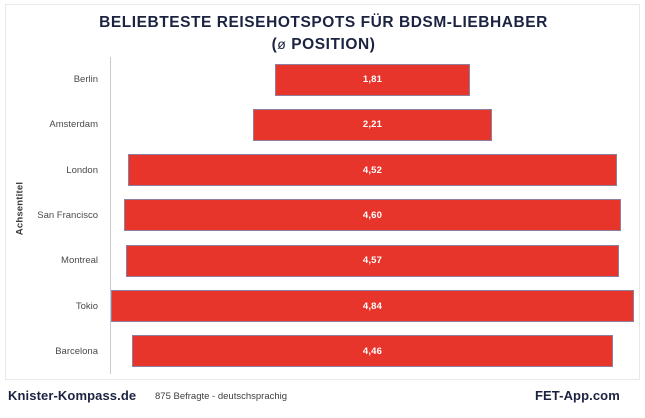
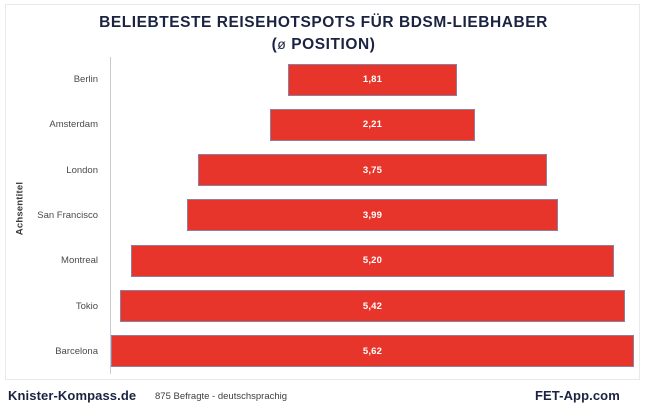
London: 4,52 -> 3,75
San Francisco: 4,60 -> 3,99
Montreal: 4,57 -> 5,20
Tokio: 4,84 -> 5,42
Barcelona: 4,46 -> 5,62
